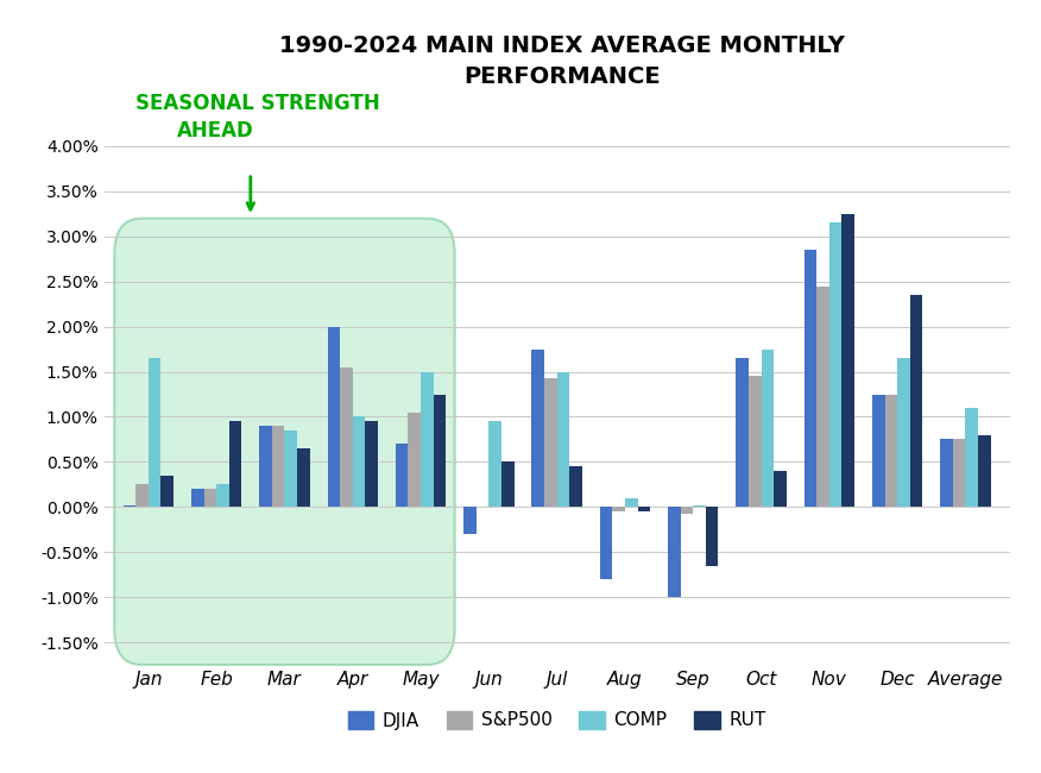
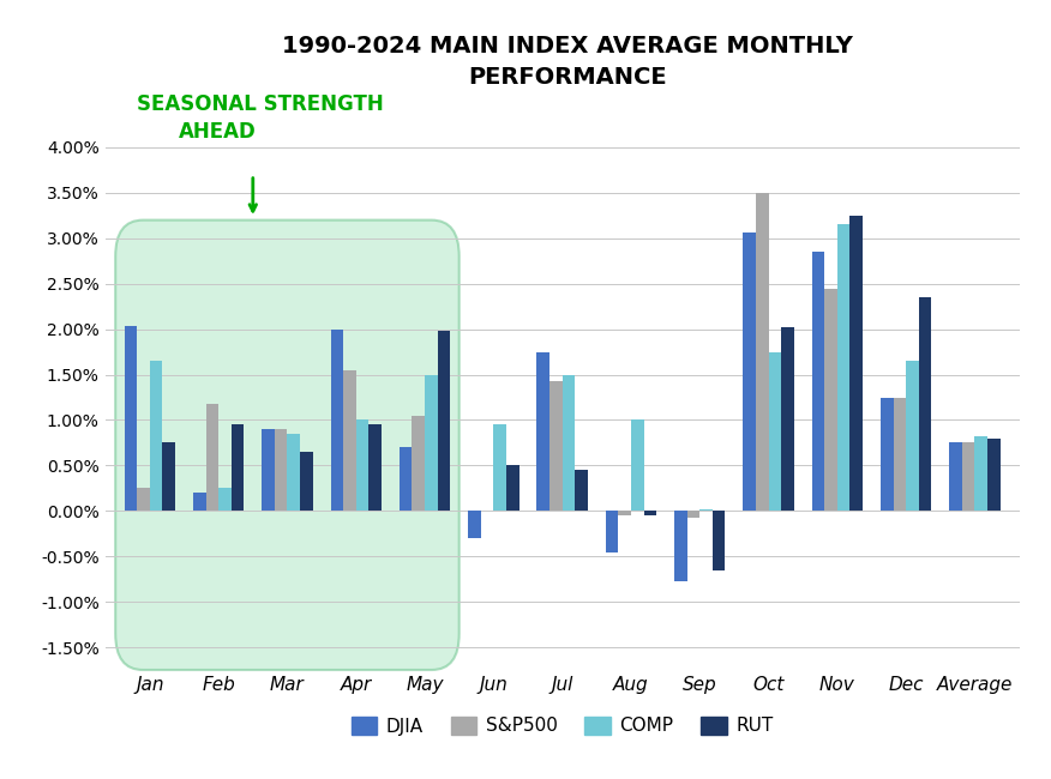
DJIA/Jan: 0.02% -> 2.04%
RUT/Jan: 0.35% -> 0.76%
S&P500/Feb: 0.20% -> 1.18%
RUT/May: 1.25% -> 1.98%
DJIA/Aug: -0.80% -> -0.46%
COMP/Aug: 0.10% -> 1.00%
DJIA/Sep: -1.00% -> -0.78%
DJIA/Oct: 1.65% -> 3.06%
S&P500/Oct: 1.45% -> 3.50%
RUT/Oct: 0.40% -> 2.02%
COMP/Average: 1.10% -> 0.82%
